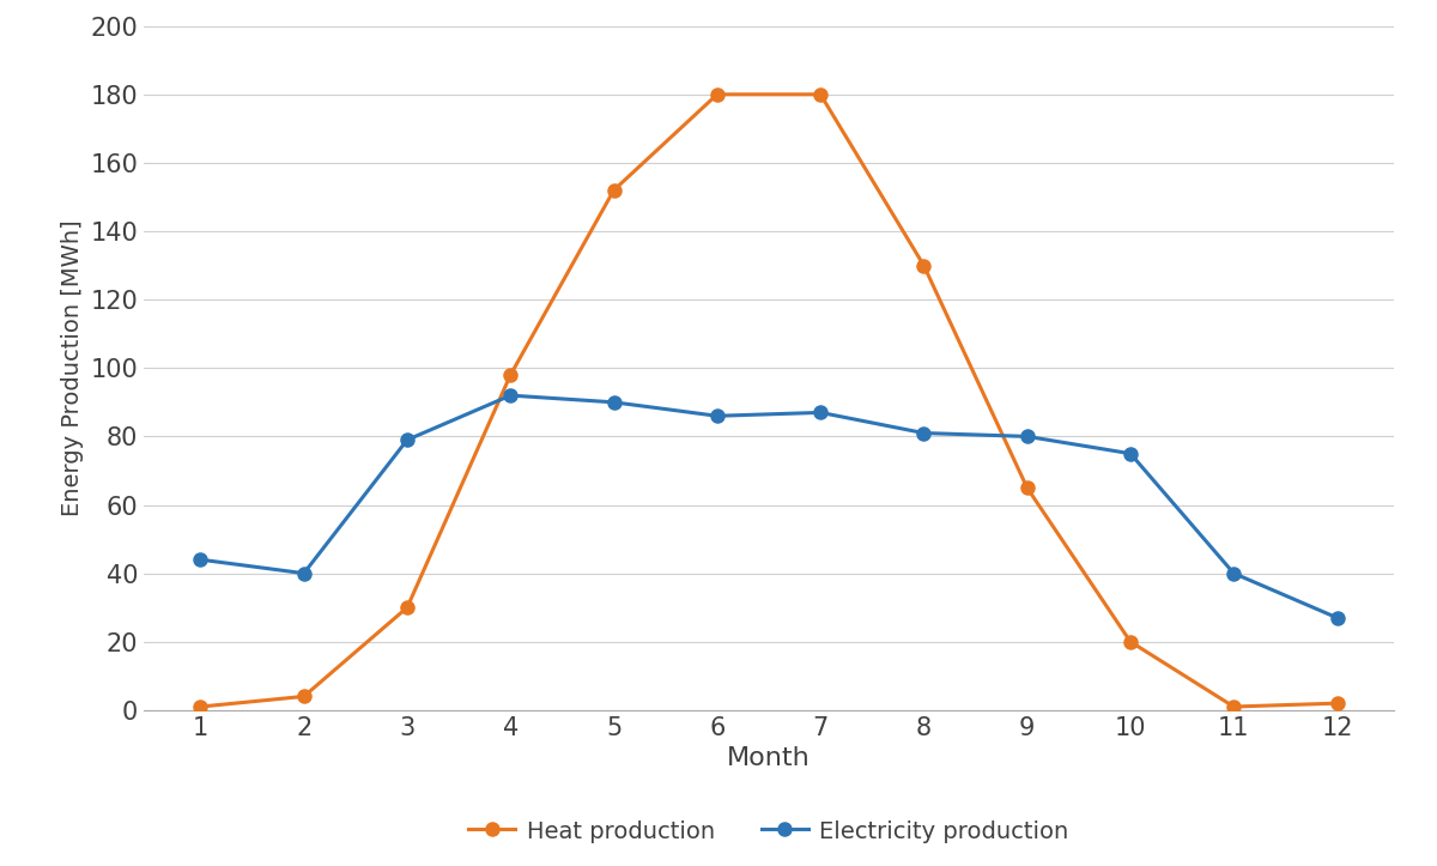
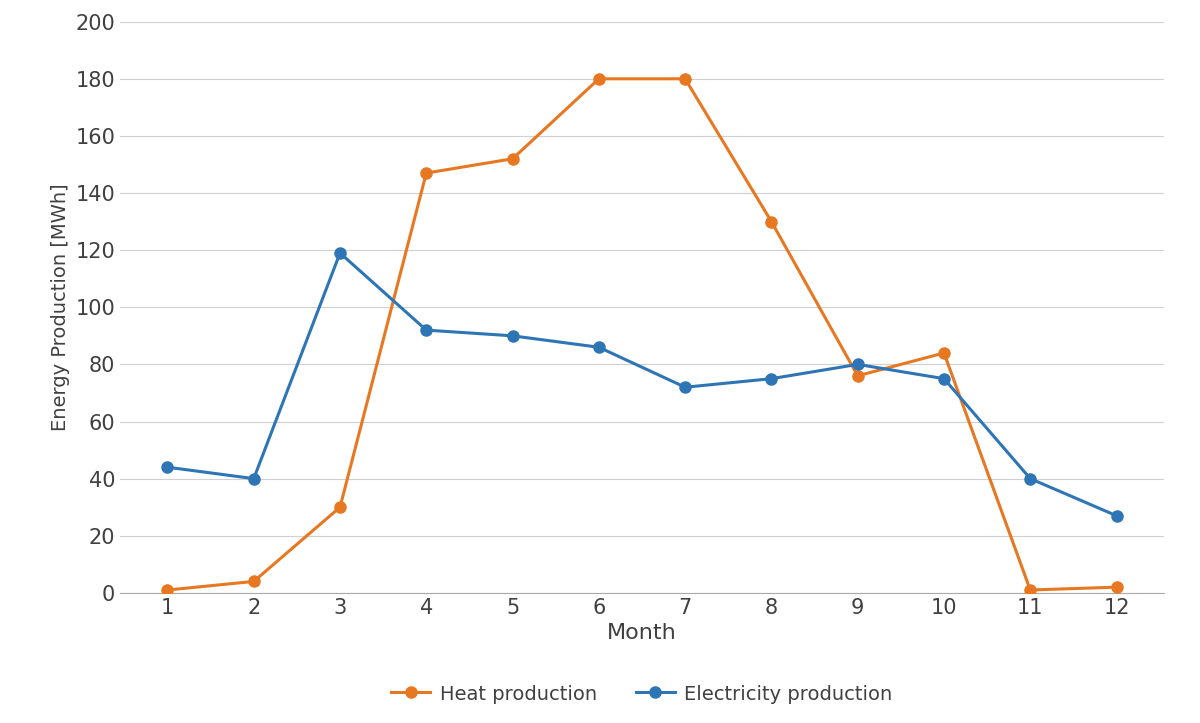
Electricity production/3: 79 -> 119
Heat production/4: 98 -> 147
Electricity production/7: 87 -> 72
Electricity production/8: 81 -> 75
Heat production/9: 65 -> 76
Heat production/10: 20 -> 84
